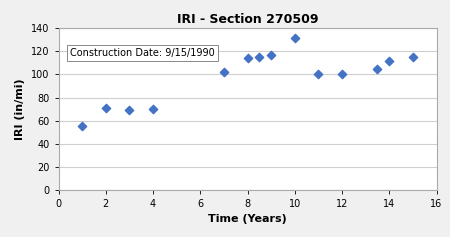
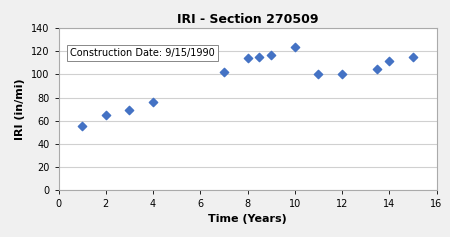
2: 71 -> 65
4: 70 -> 76
10: 132 -> 124
